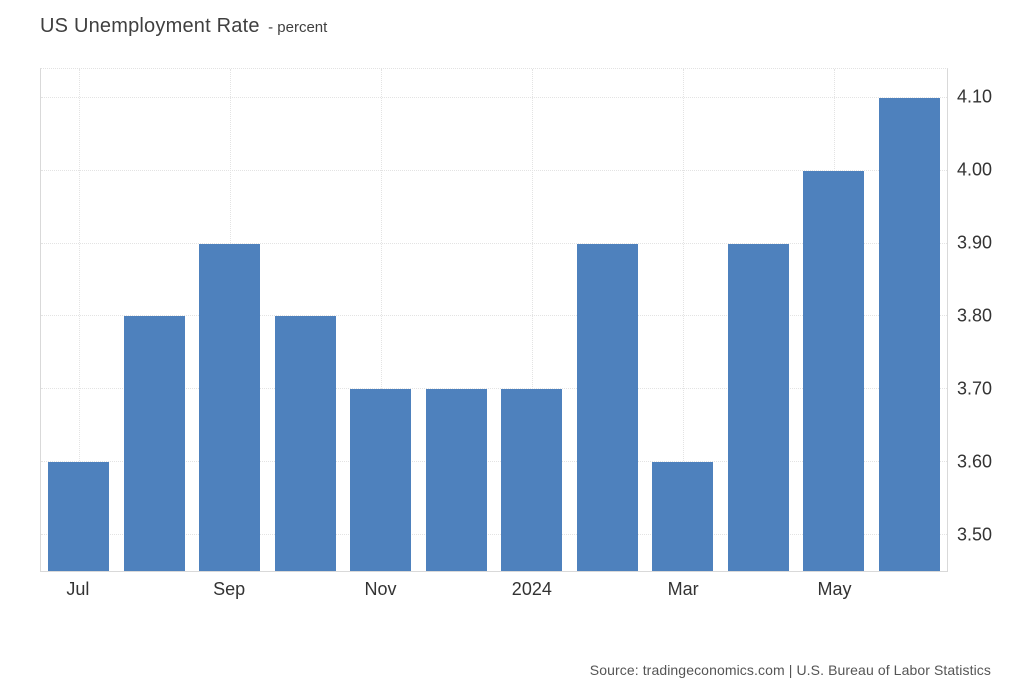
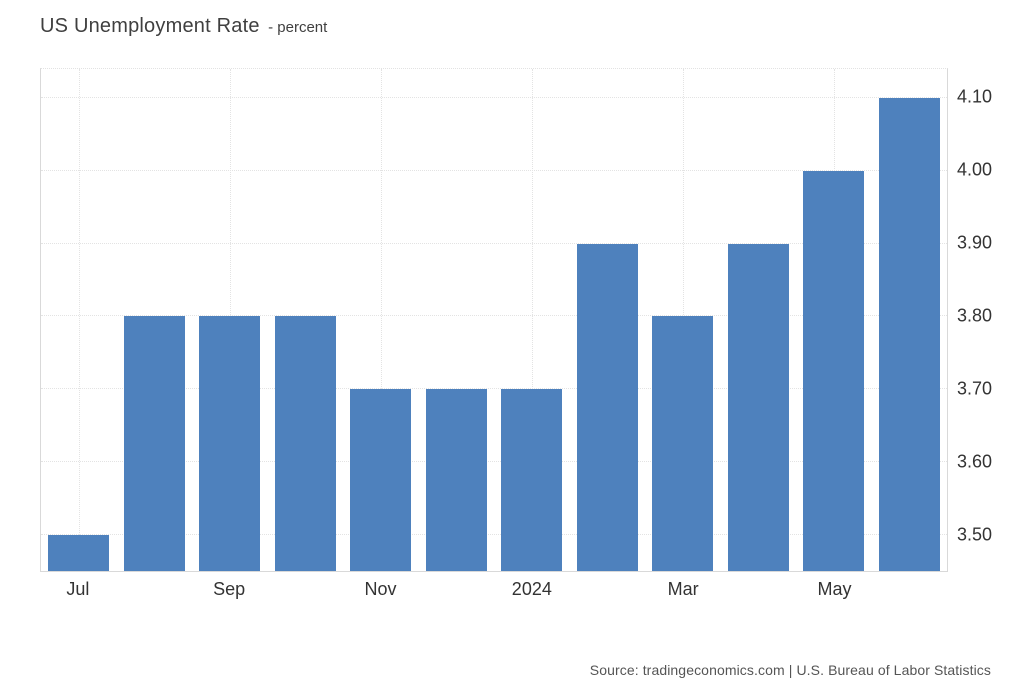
Jul: 3.6 -> 3.5
Sep: 3.9 -> 3.8
Mar: 3.6 -> 3.8
